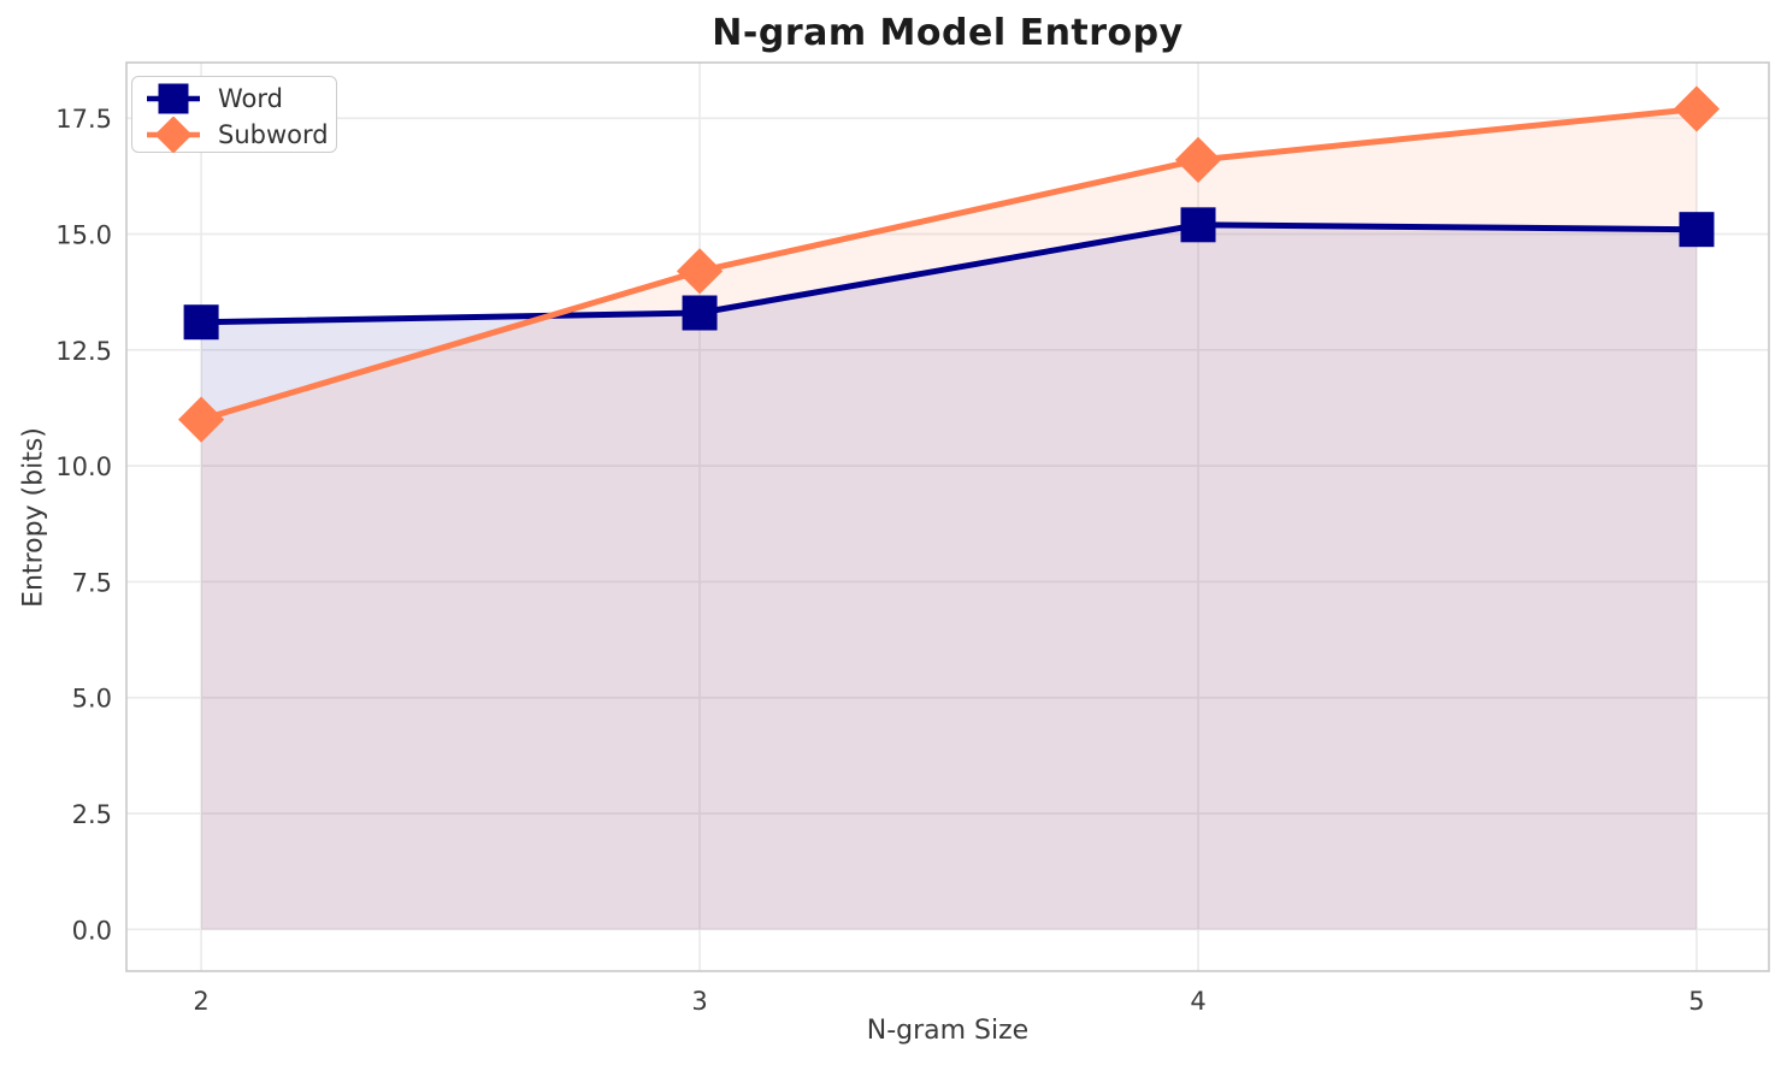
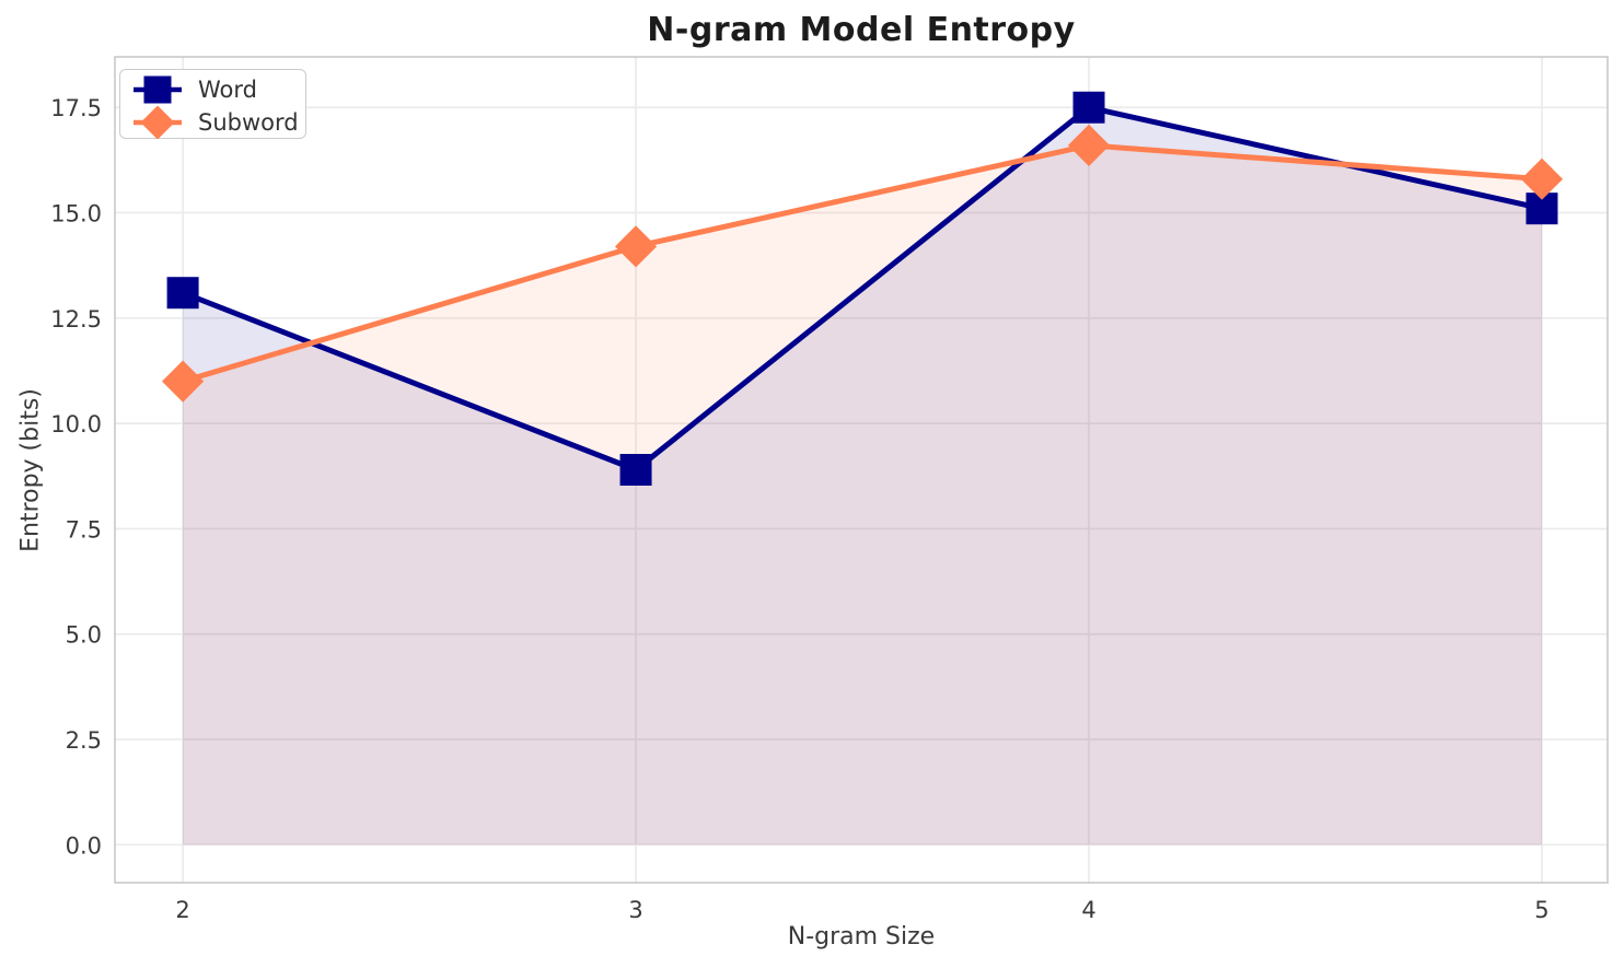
Word/3: 13.3 -> 8.9
Word/4: 15.2 -> 17.5
Subword/5: 17.7 -> 15.8
